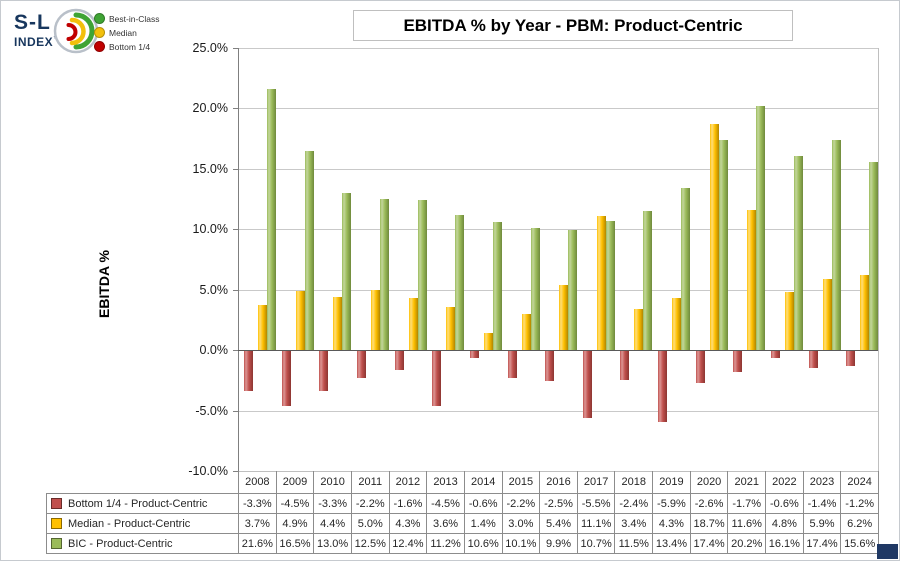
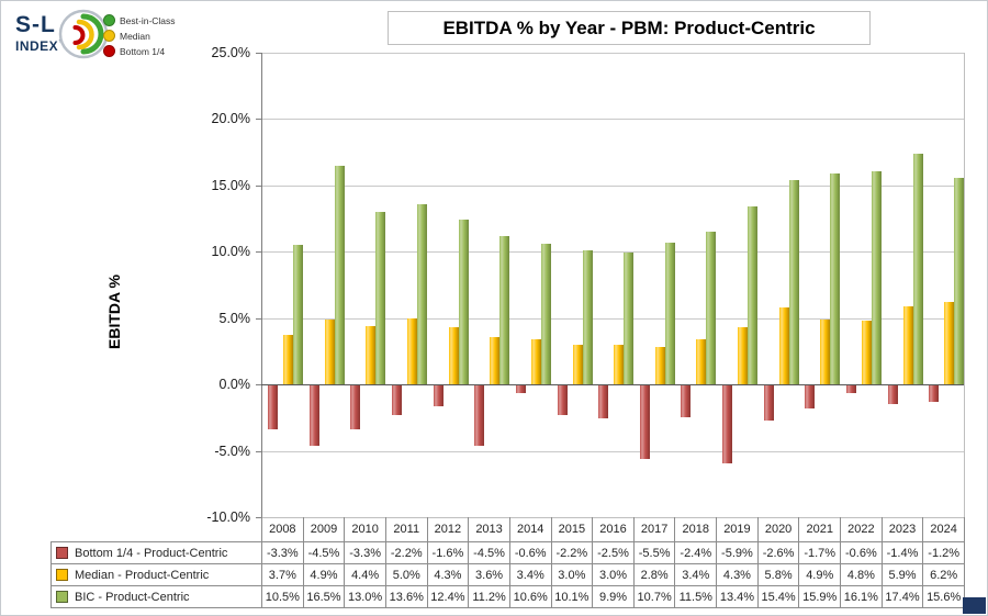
BIC - Product-Centric/2008: 21.6% -> 10.5%
BIC - Product-Centric/2011: 12.5% -> 13.6%
Median - Product-Centric/2014: 1.4% -> 3.4%
Median - Product-Centric/2016: 5.4% -> 3.0%
Median - Product-Centric/2017: 11.1% -> 2.8%
Median - Product-Centric/2020: 18.7% -> 5.8%
BIC - Product-Centric/2020: 17.4% -> 15.4%
Median - Product-Centric/2021: 11.6% -> 4.9%
BIC - Product-Centric/2021: 20.2% -> 15.9%
